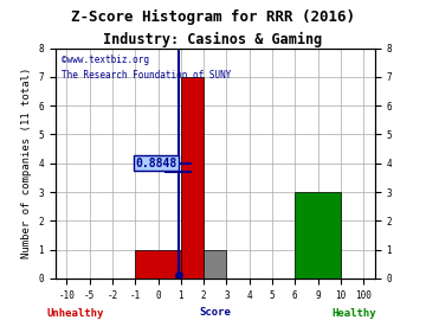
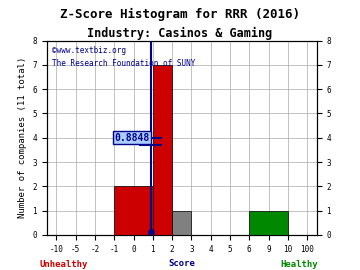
0: 1 -> 2
9: 3 -> 1
